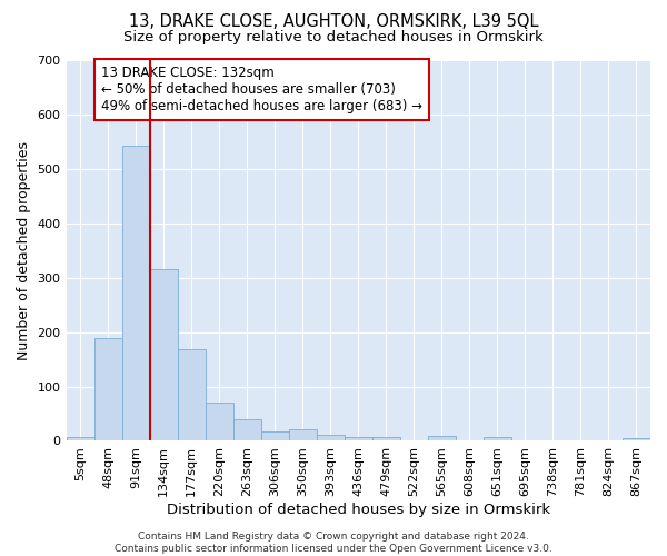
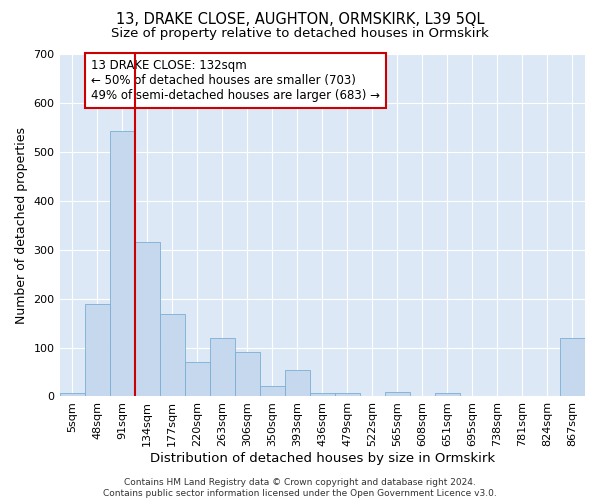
263sqm: 40 -> 120
306sqm: 18 -> 90
393sqm: 12 -> 55
867sqm: 5 -> 120
